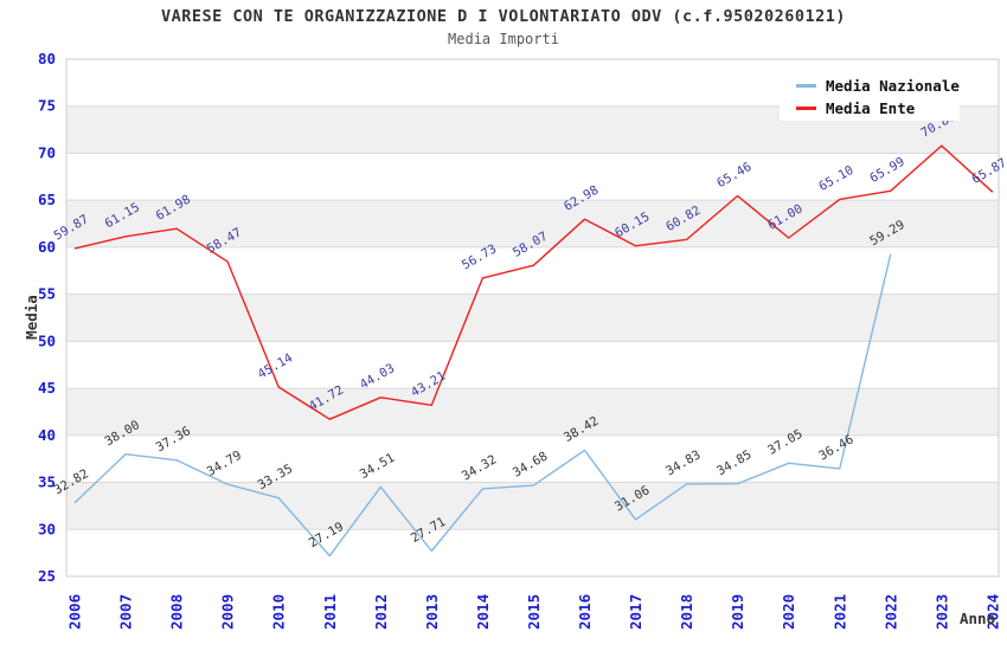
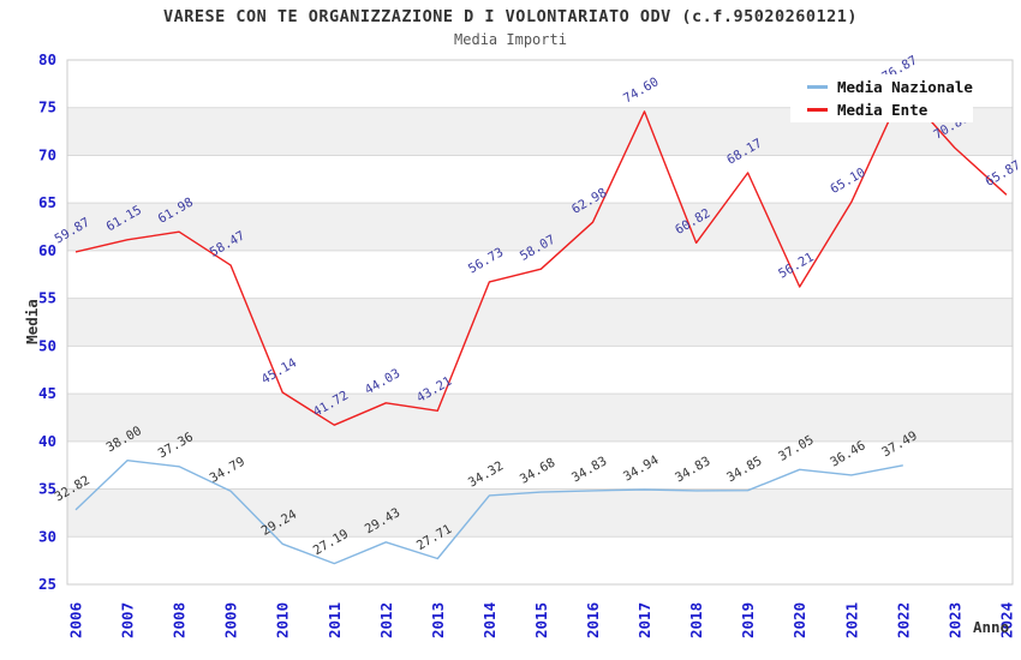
Media Nazionale/2010: 33.35 -> 29.24
Media Nazionale/2012: 34.51 -> 29.43
Media Nazionale/2016: 38.42 -> 34.83
Media Nazionale/2017: 31.06 -> 34.94
Media Ente/2017: 60.15 -> 74.60
Media Ente/2019: 65.46 -> 68.17
Media Ente/2020: 61.00 -> 56.21
Media Nazionale/2022: 59.29 -> 37.49
Media Ente/2022: 65.99 -> 76.87
